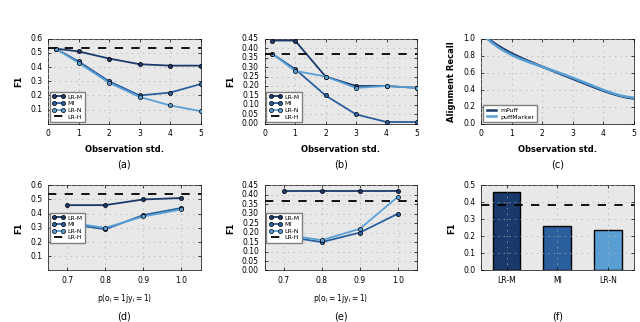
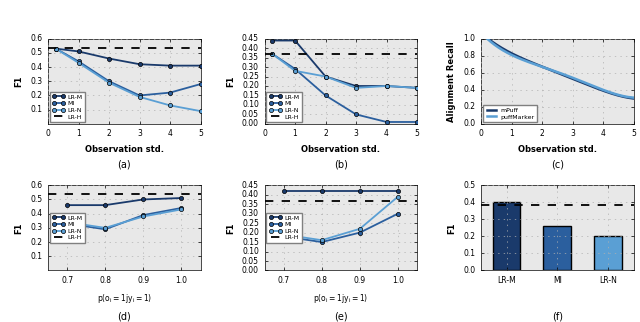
LR-M: 0.46 -> 0.40
LR-N: 0.24 -> 0.20
